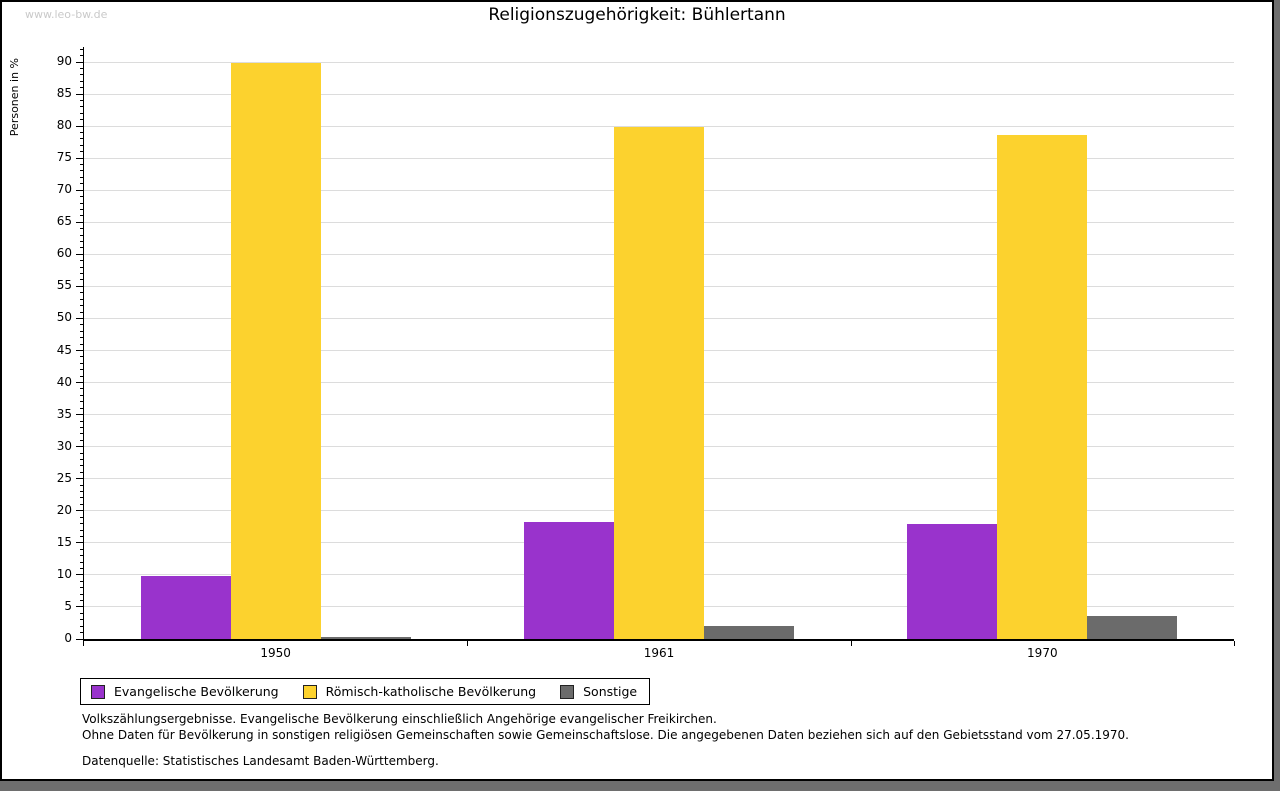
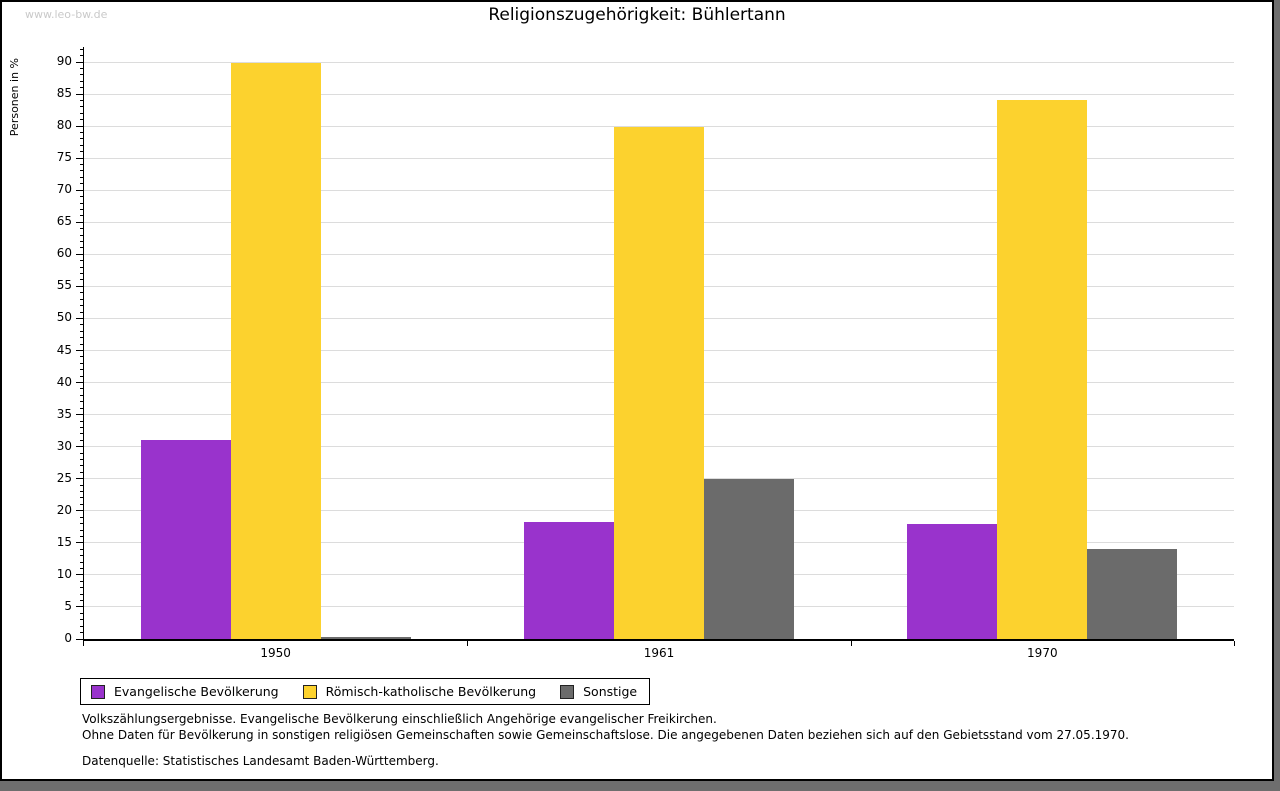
Evangelische Bevölkerung/1950: 10 -> 31
Sonstige/1961: 2 -> 25
Römisch-katholische Bevölkerung/1970: 79 -> 84
Sonstige/1970: 4 -> 14
